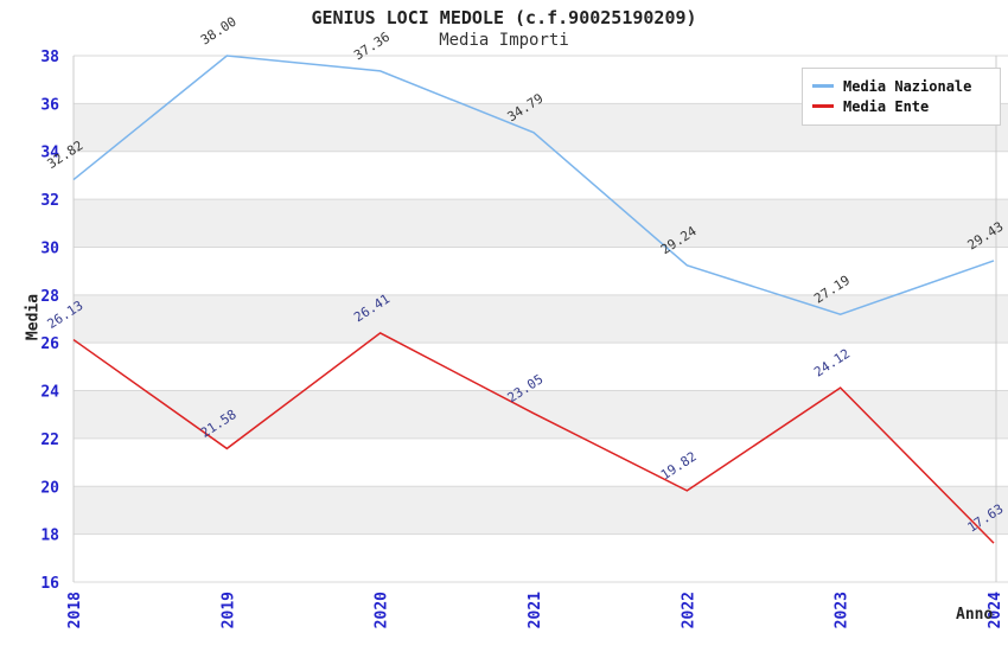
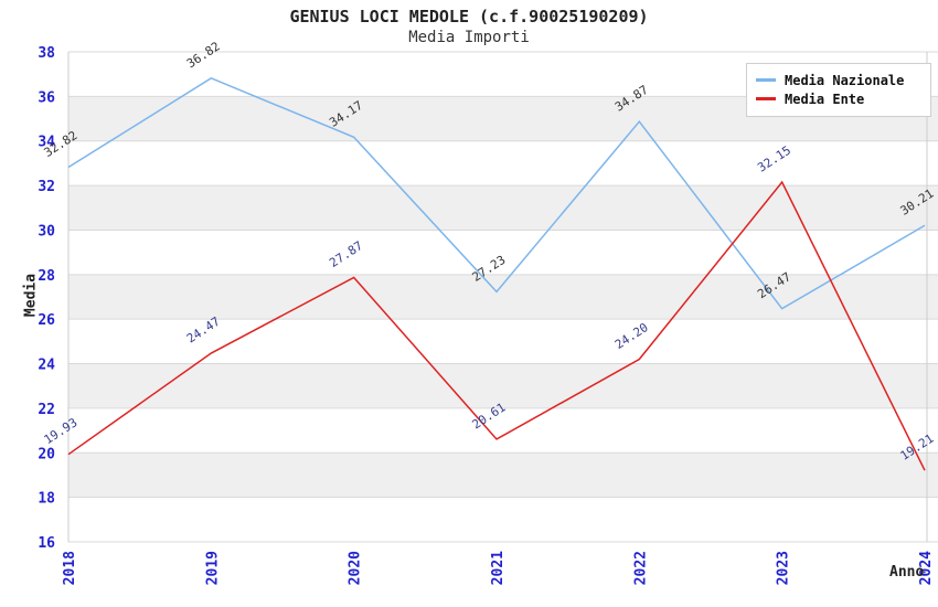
Media Ente/2018: 26.13 -> 19.93
Media Nazionale/2019: 38.00 -> 36.82
Media Ente/2019: 21.58 -> 24.47
Media Nazionale/2020: 37.36 -> 34.17
Media Ente/2020: 26.41 -> 27.87
Media Nazionale/2021: 34.79 -> 27.23
Media Ente/2021: 23.05 -> 20.61
Media Nazionale/2022: 29.24 -> 34.87
Media Ente/2022: 19.82 -> 24.20
Media Nazionale/2023: 27.19 -> 26.47
Media Ente/2023: 24.12 -> 32.15
Media Nazionale/2024: 29.43 -> 30.21
Media Ente/2024: 17.63 -> 19.21
